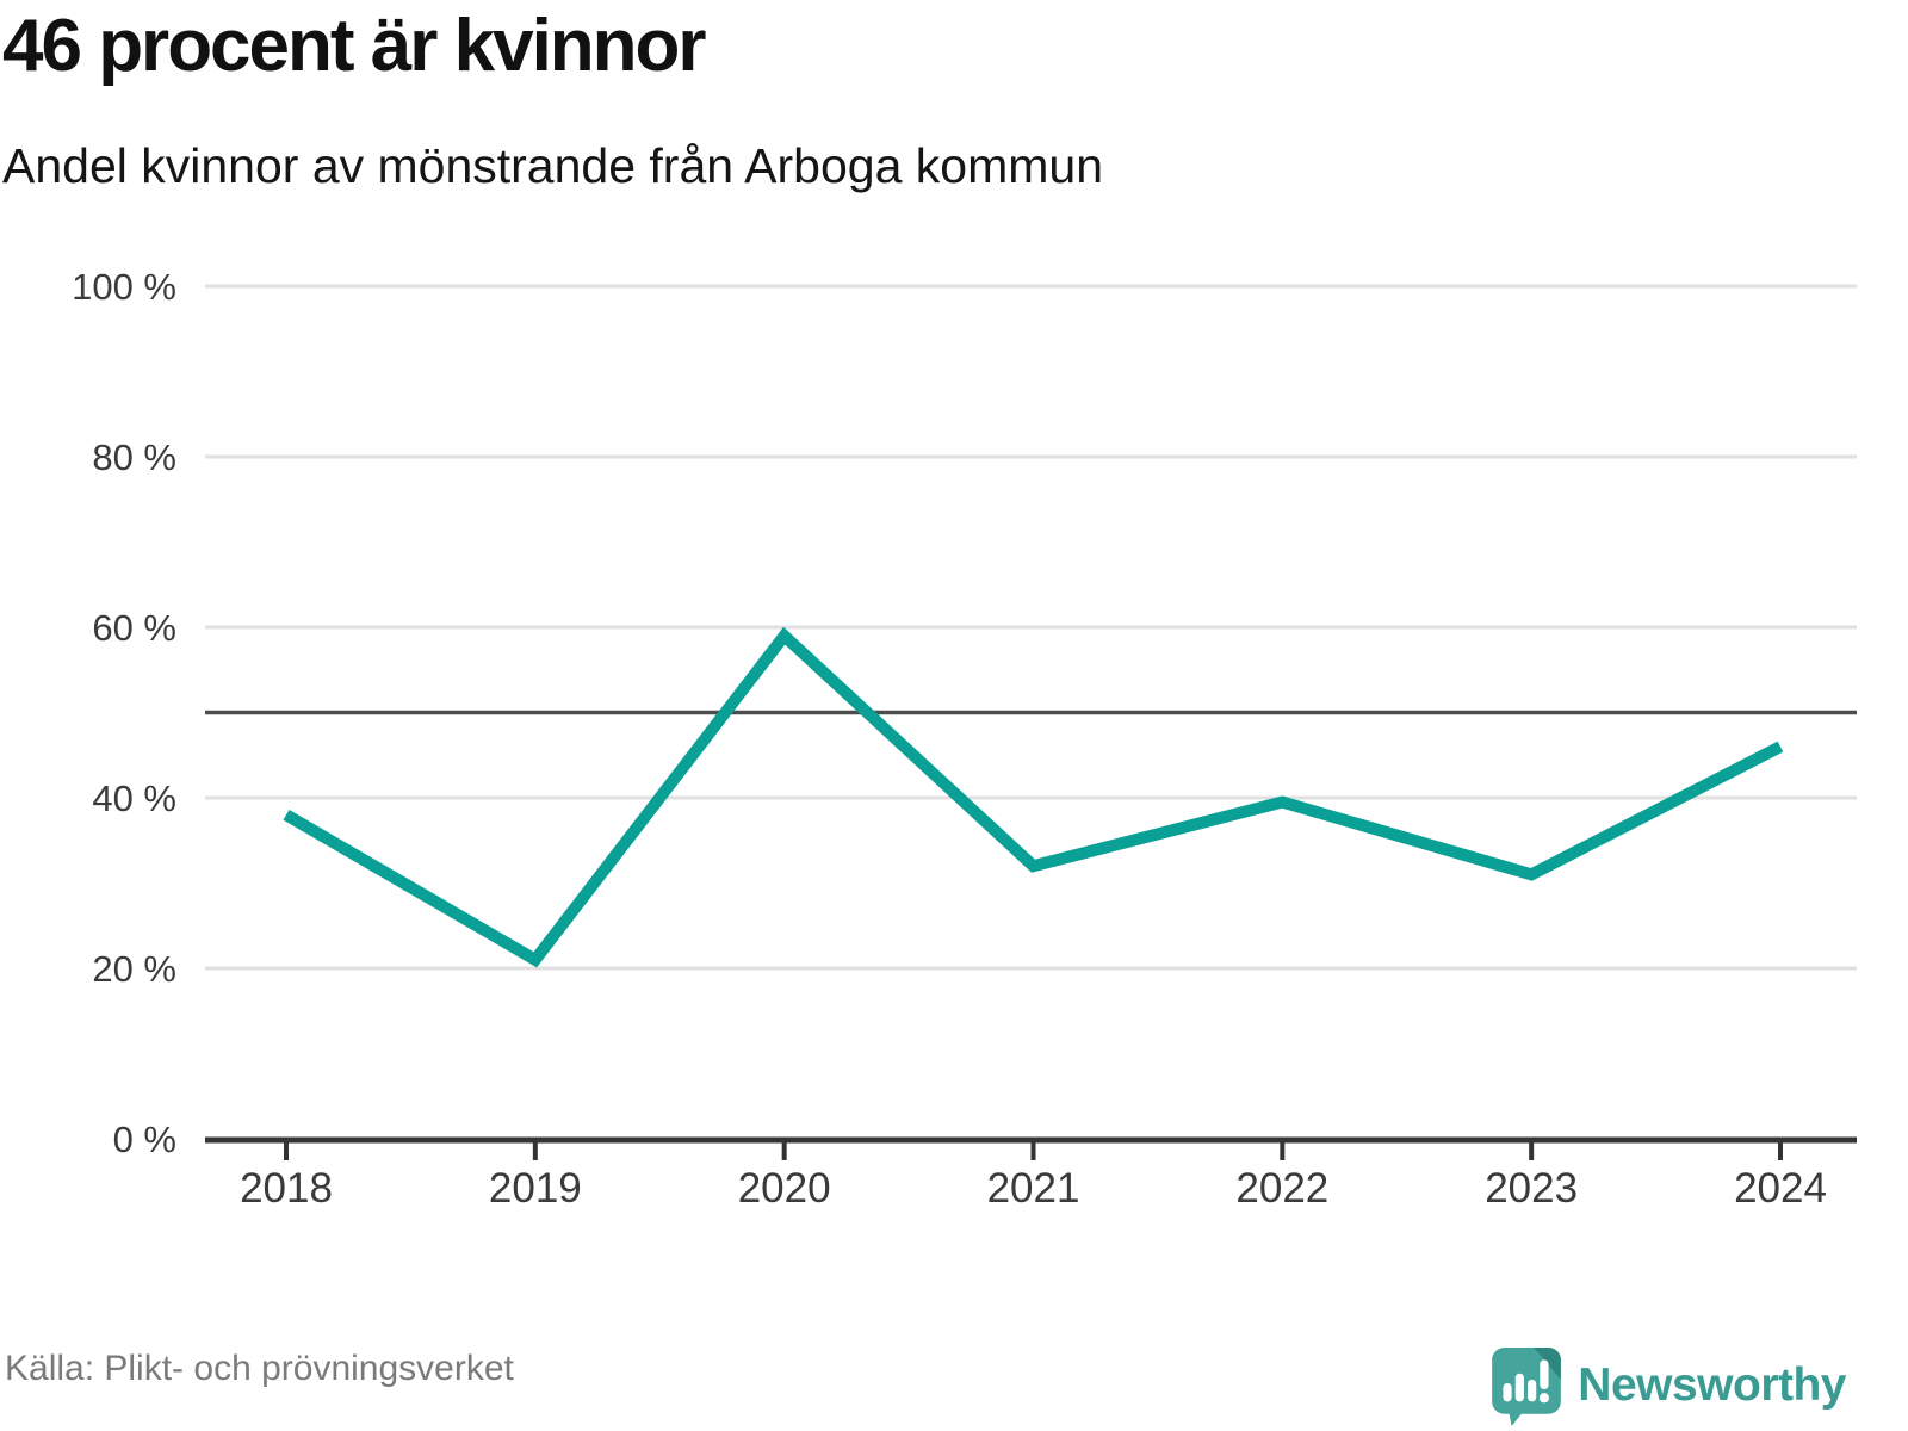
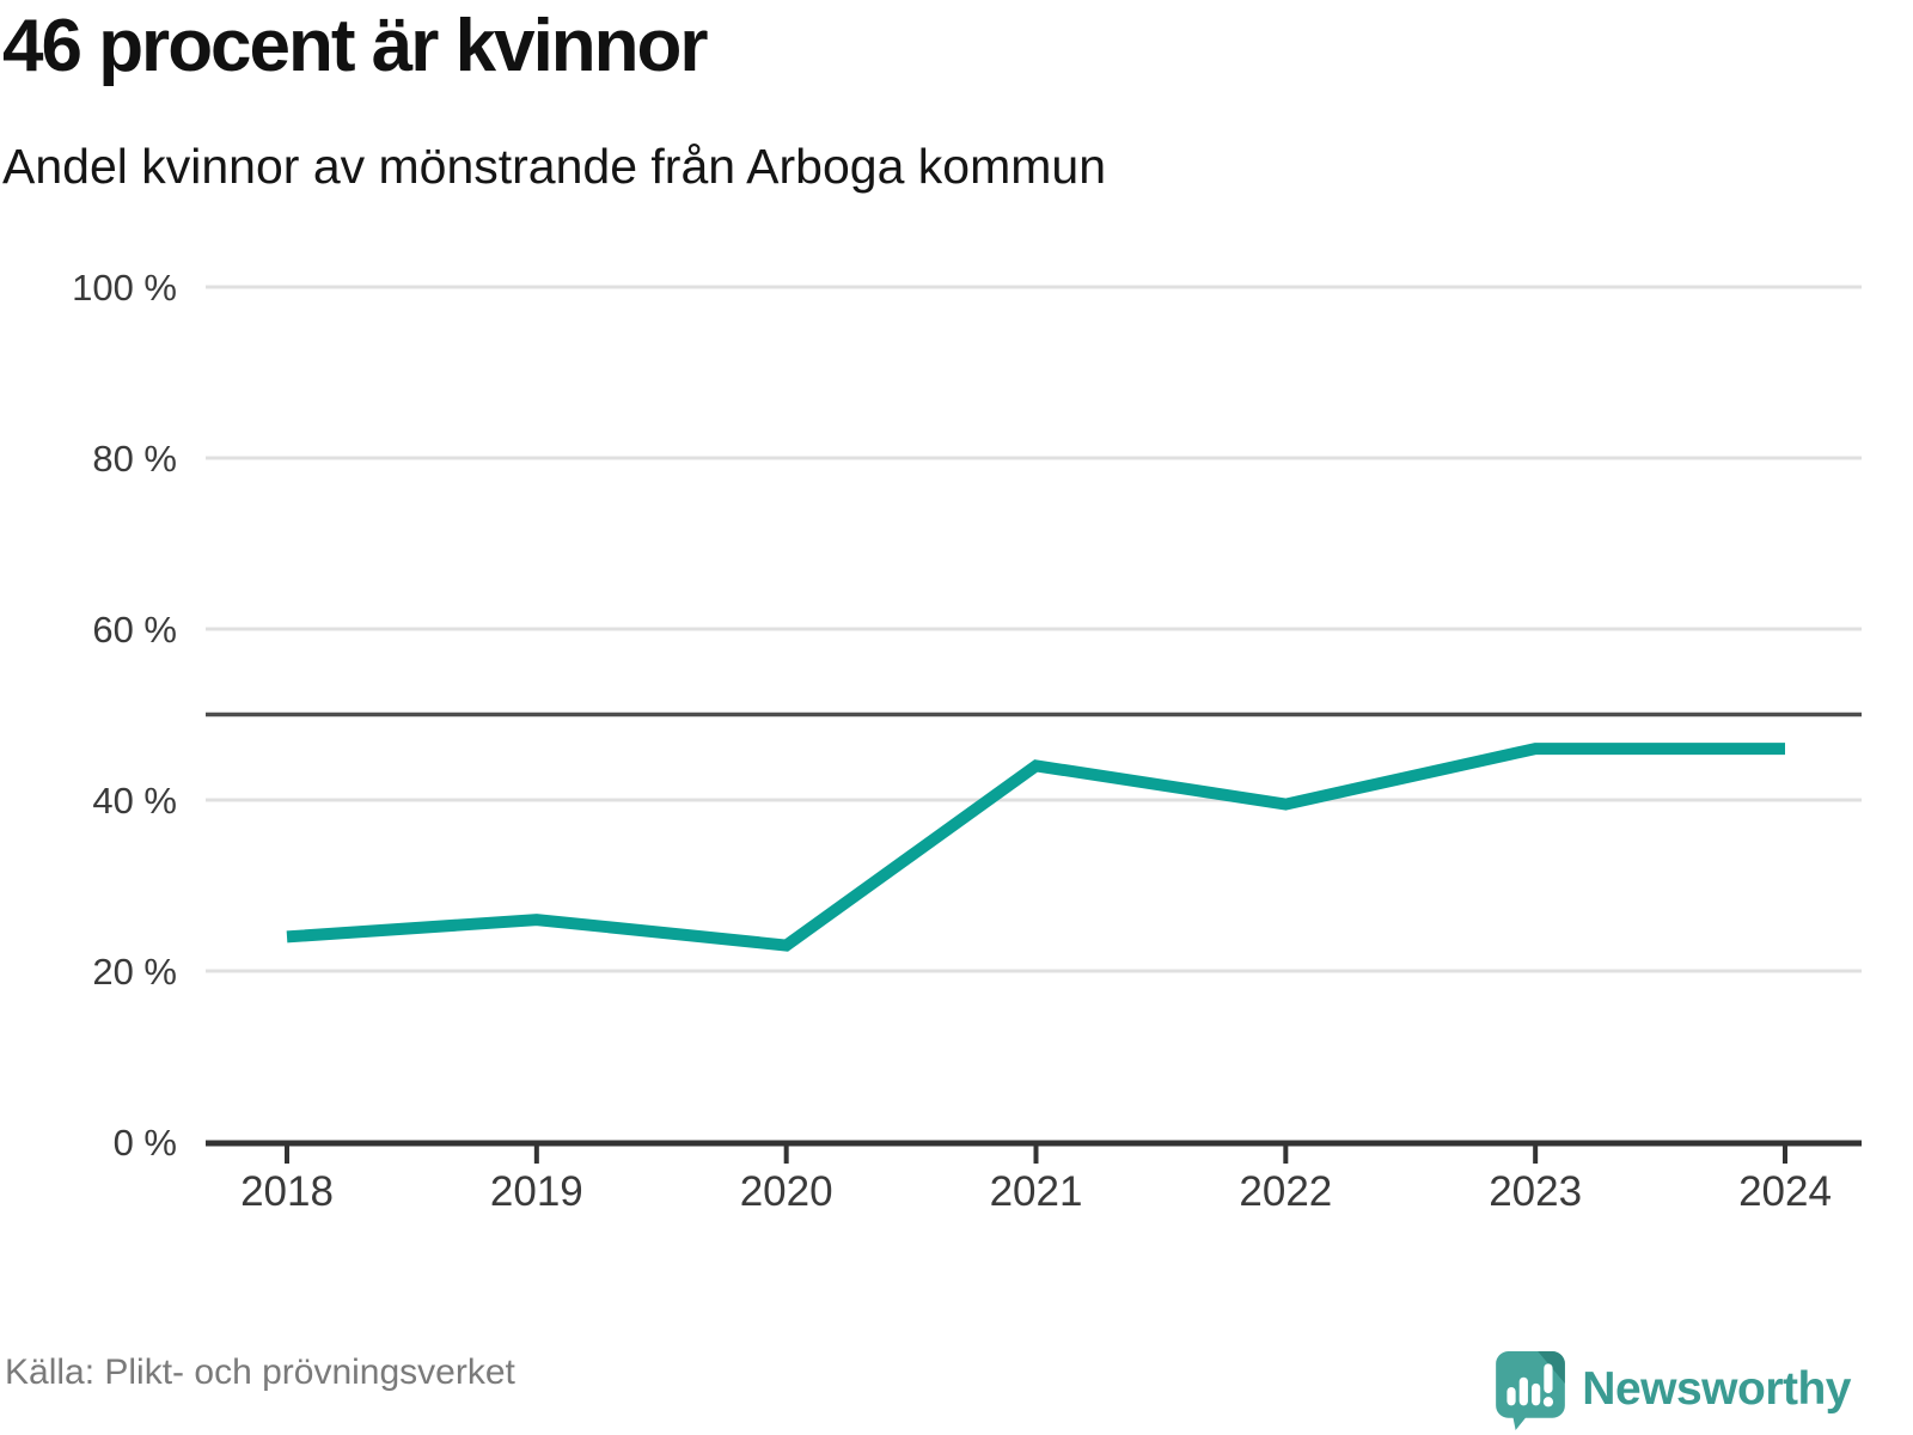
2018: 38% -> 24%
2019: 21% -> 26%
2020: 59% -> 23%
2021: 32% -> 44%
2023: 31% -> 46%
